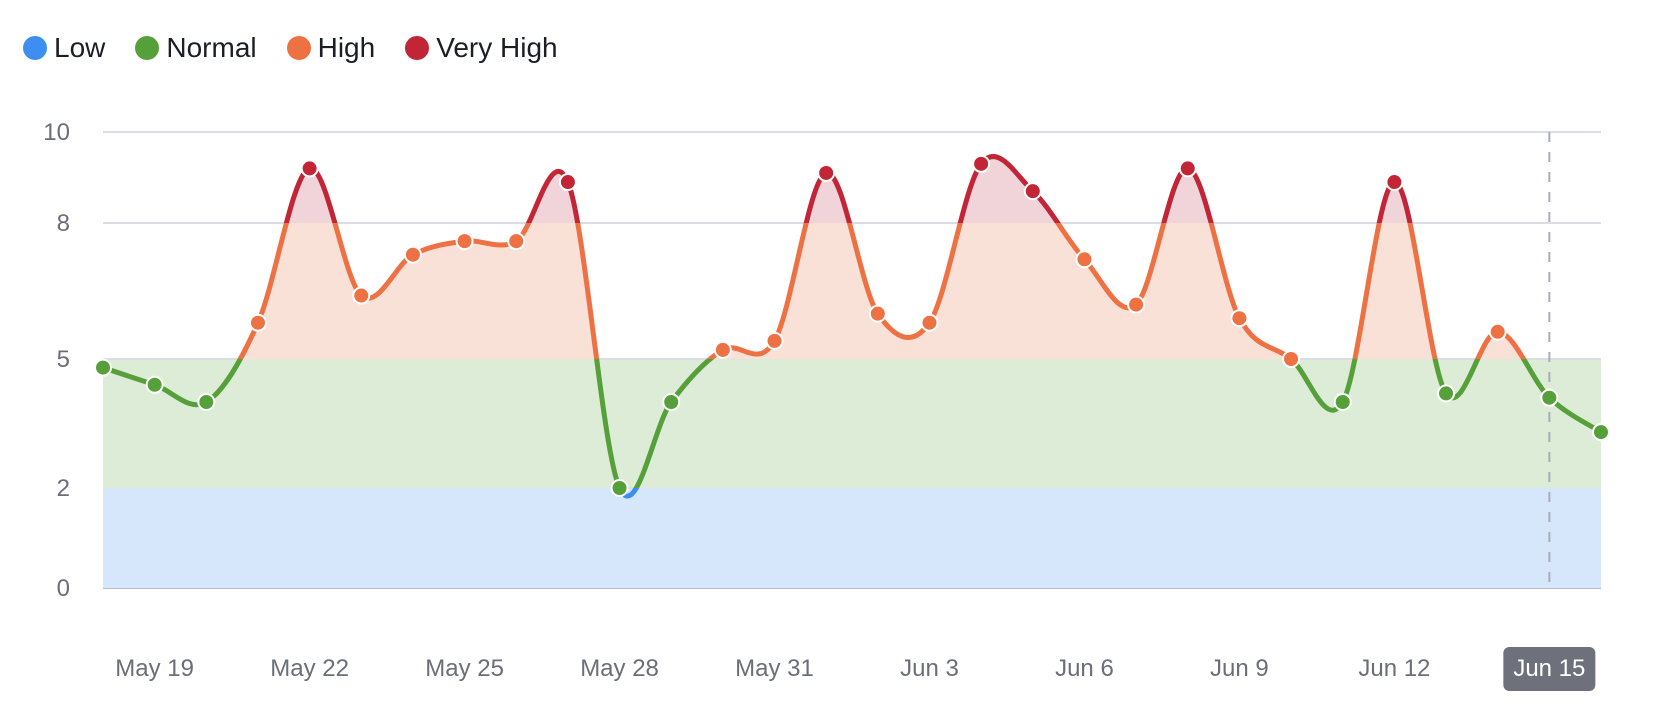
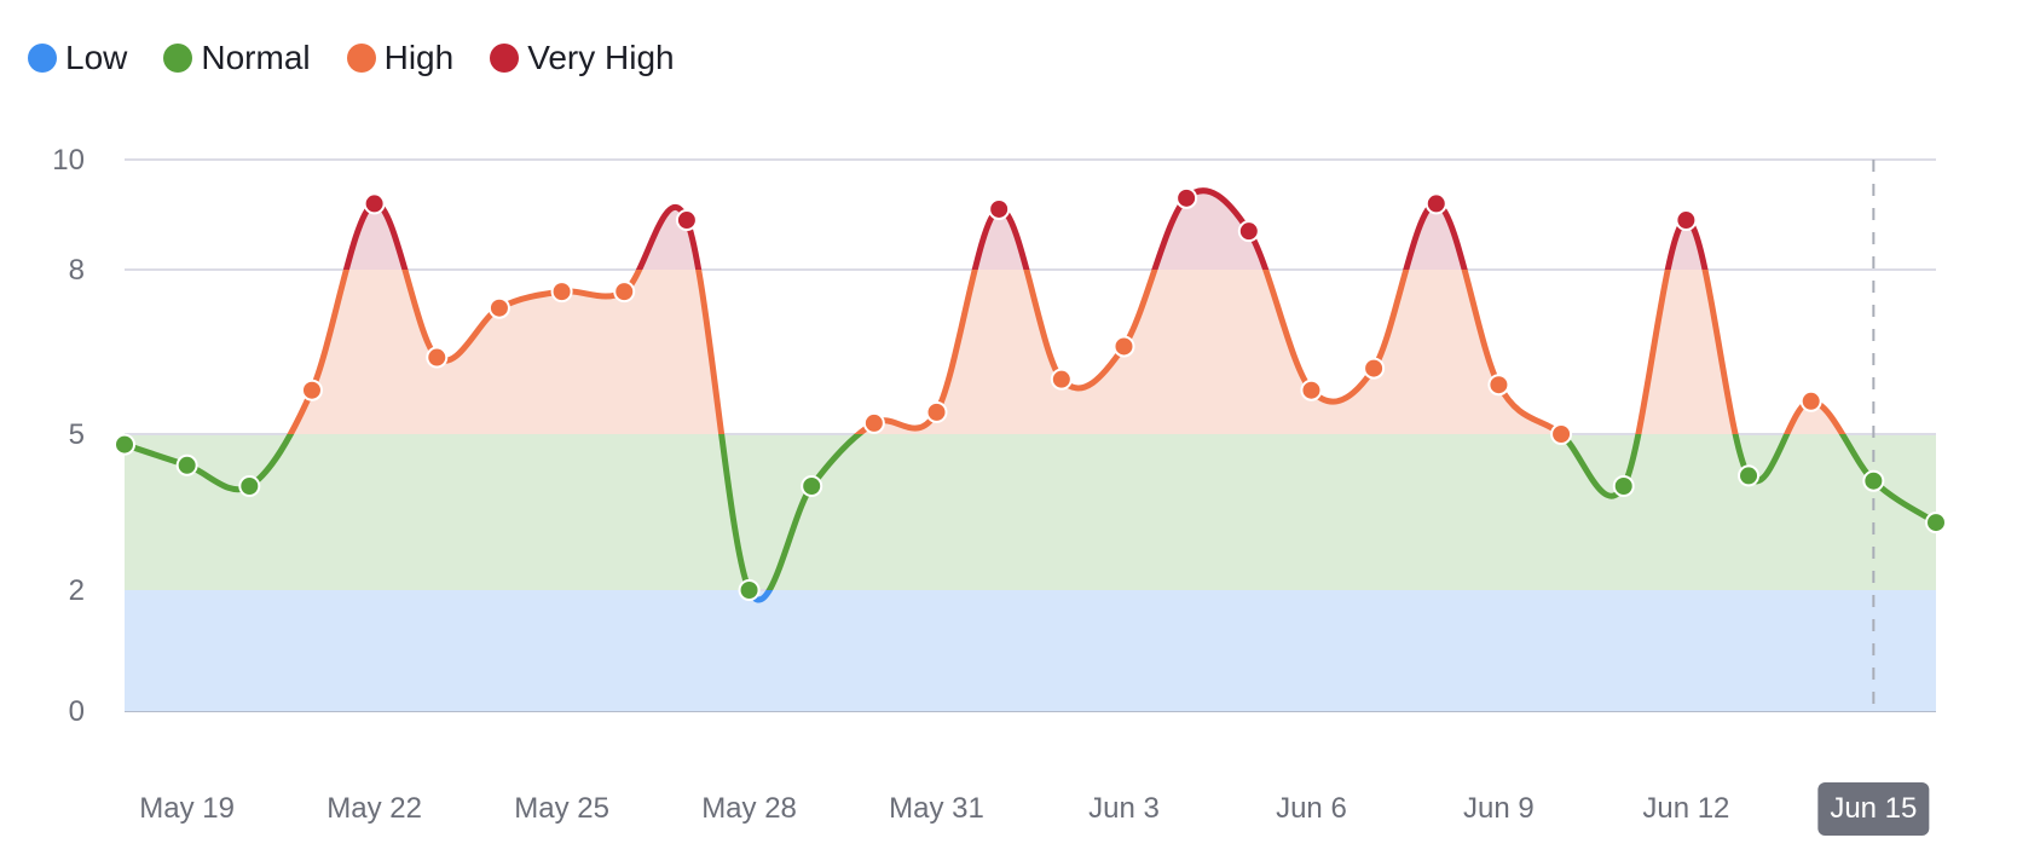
Jun 3: 5.8 -> 6.6
Jun 6: 7.2 -> 5.8
